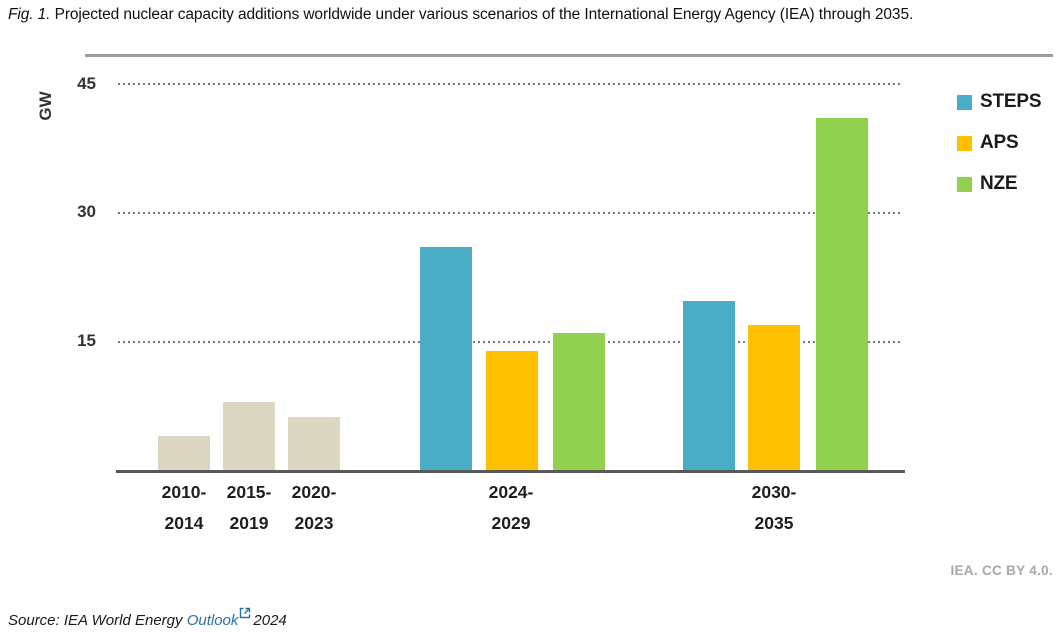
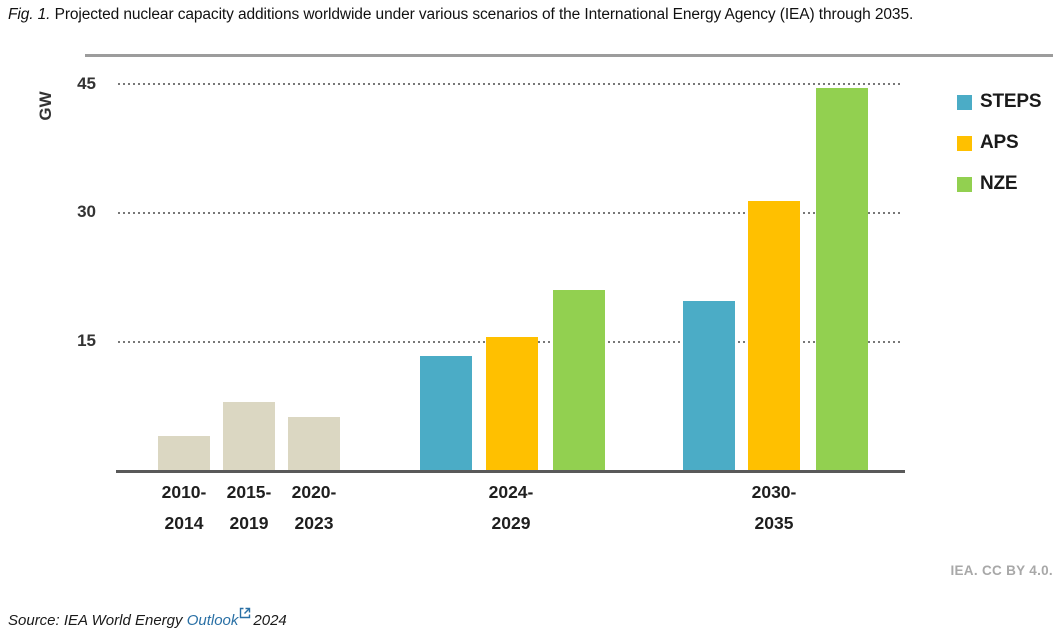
STEPS/2024-2029: 26 -> 13
APS/2024-2029: 14 -> 16
NZE/2024-2029: 16 -> 21
APS/2030-2035: 17 -> 31
NZE/2030-2035: 41 -> 44
